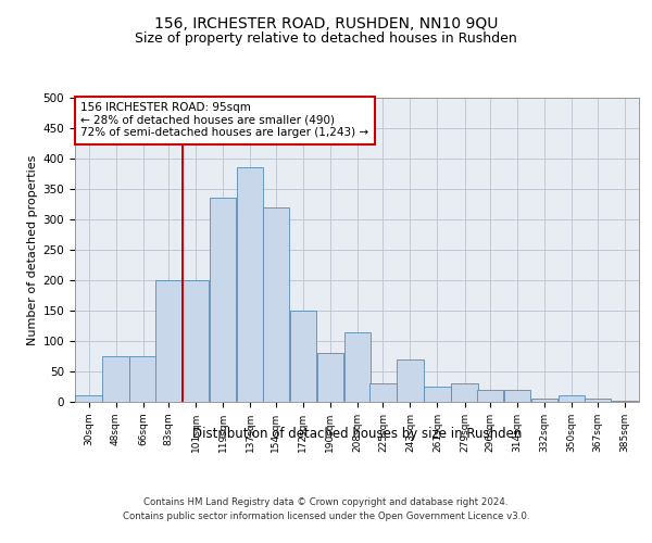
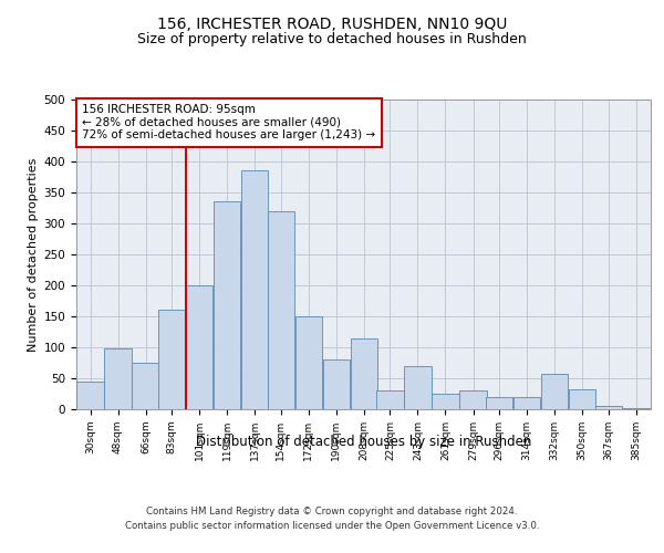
30sqm: 10 -> 44
48sqm: 75 -> 98
83sqm: 200 -> 160
332sqm: 5 -> 58
350sqm: 10 -> 32
